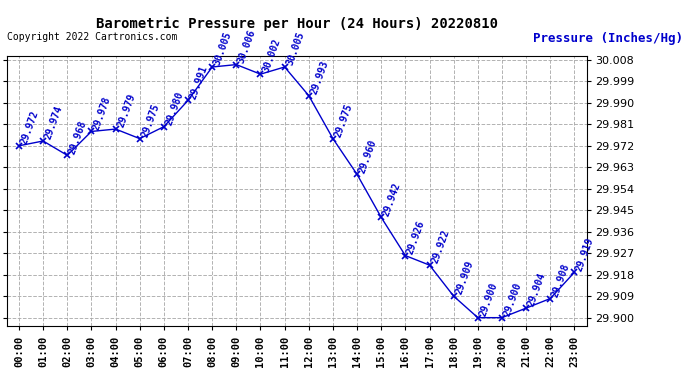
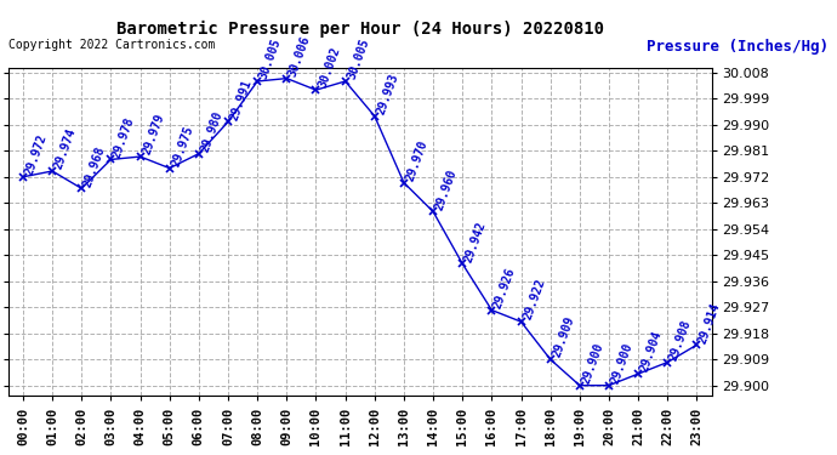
13:00: 29.975 -> 29.970
23:00: 29.919 -> 29.914
